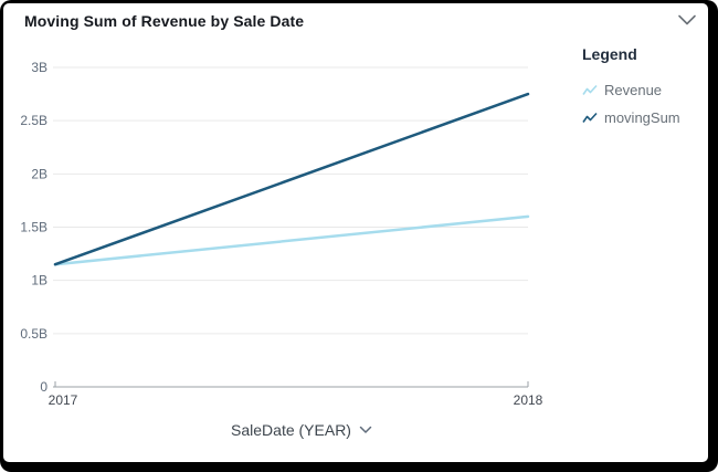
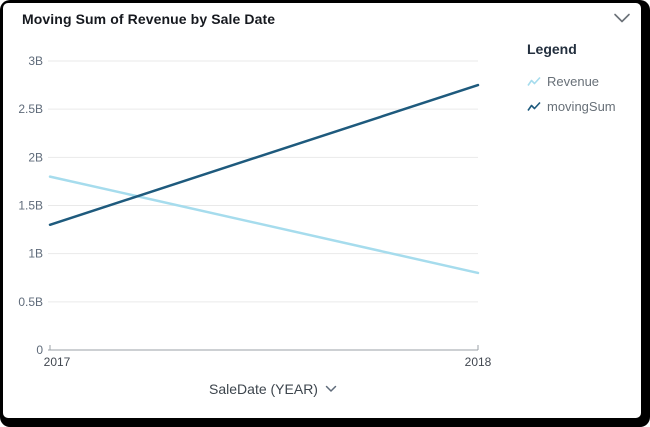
Revenue/2017: 1.2B -> 1.8B
movingSum/2017: 1.2B -> 1.3B
Revenue/2018: 1.6B -> 0.8B
